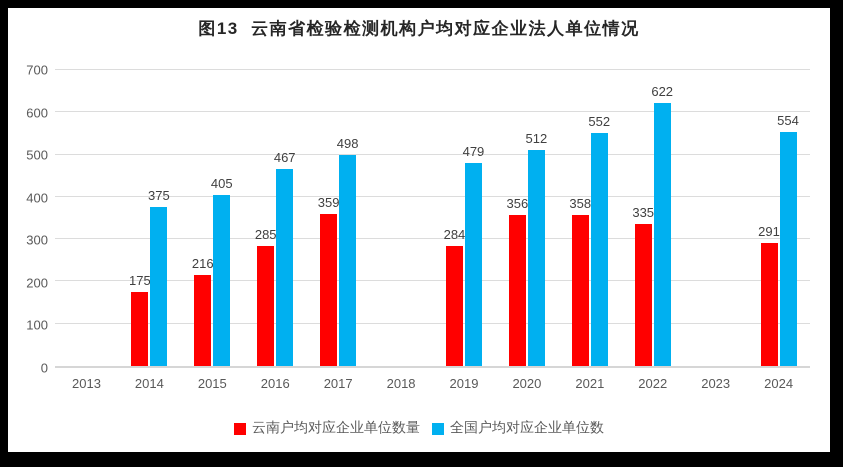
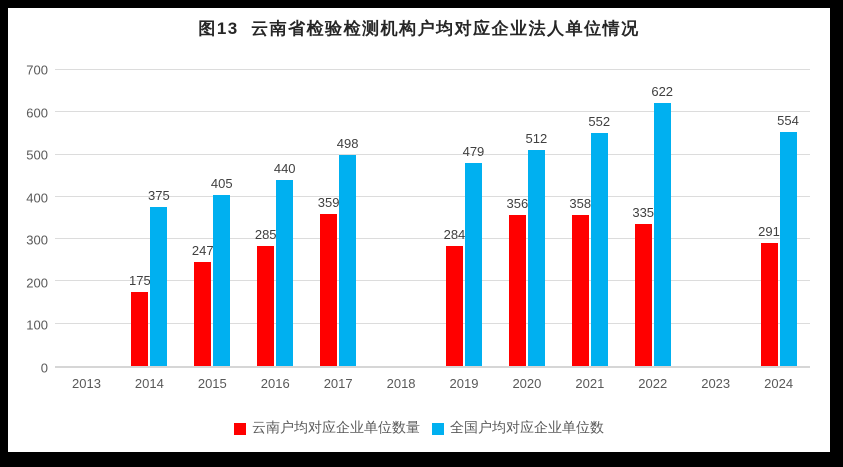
云南户均对应企业单位数量/2015: 216 -> 247
全国户均对应企业单位数/2016: 467 -> 440
